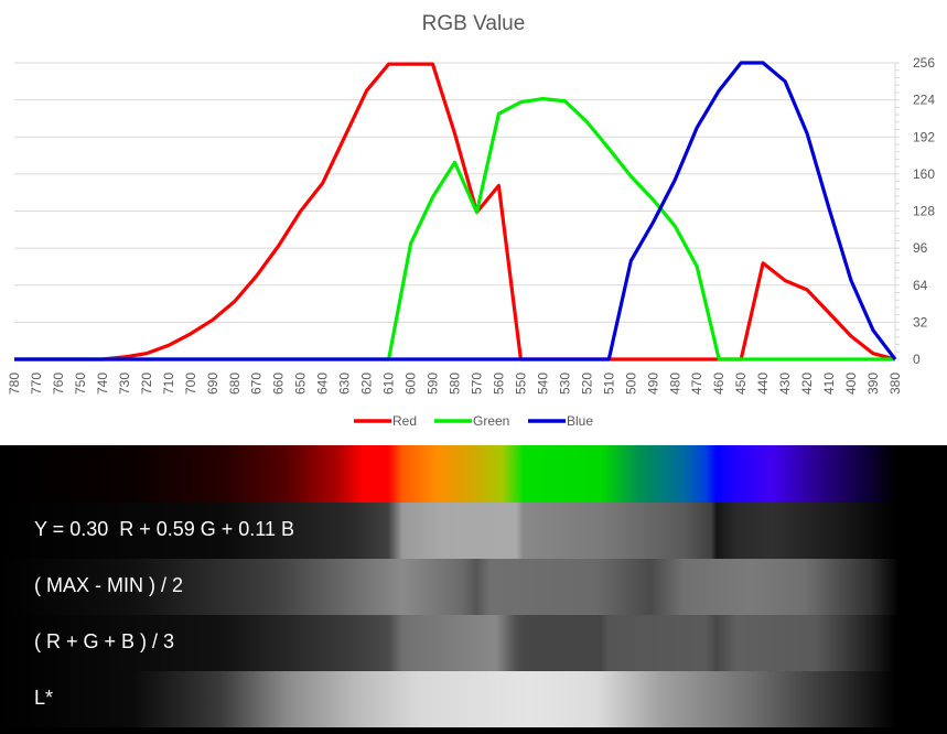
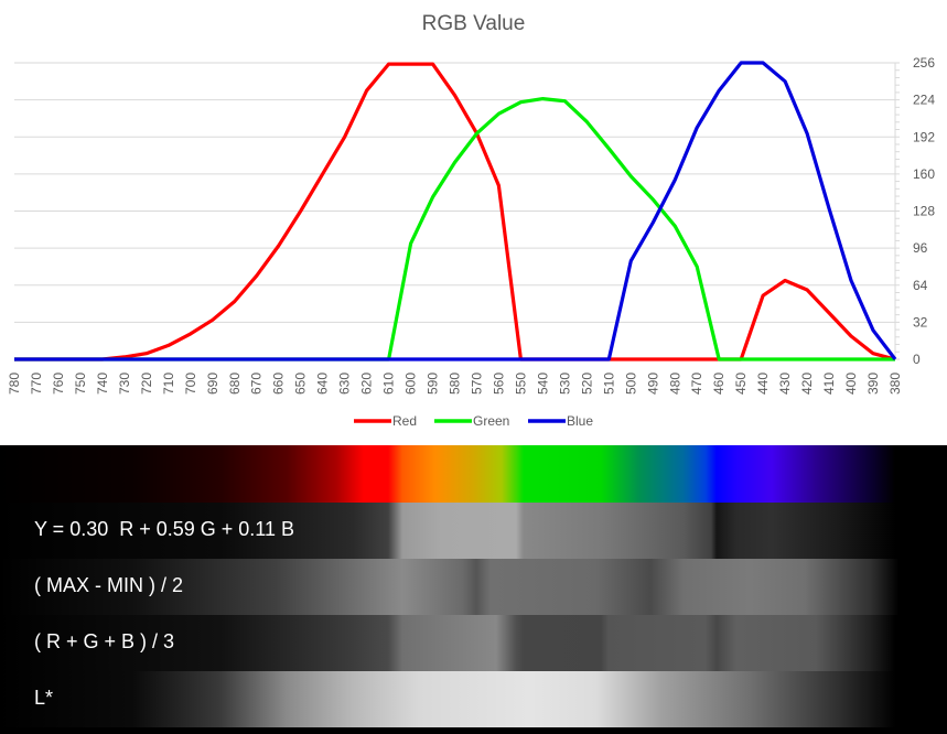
Red/640: 152 -> 160
Red/580: 195 -> 228
Red/570: 127 -> 195
Green/570: 127 -> 195
Red/440: 83 -> 55
